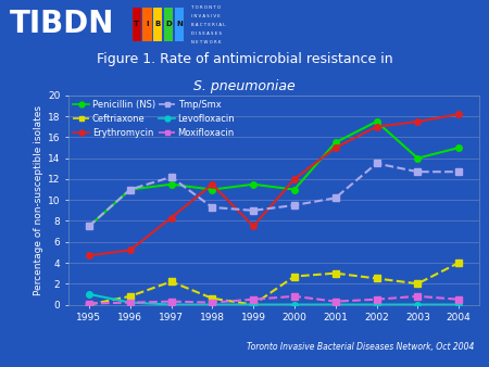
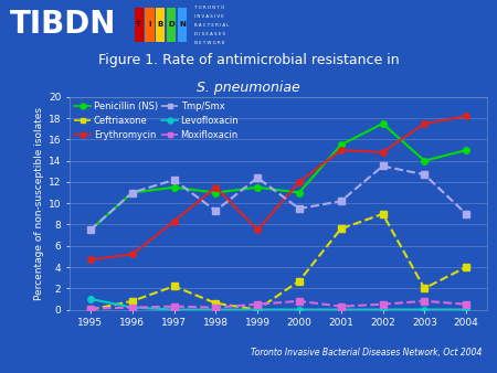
Tmp/Smx/1999: 9.0 -> 12.4
Ceftriaxone/2001: 3.0 -> 7.6
Ceftriaxone/2002: 2.5 -> 9.0
Erythromycin/2002: 17.0 -> 14.8
Tmp/Smx/2004: 12.7 -> 9.0
